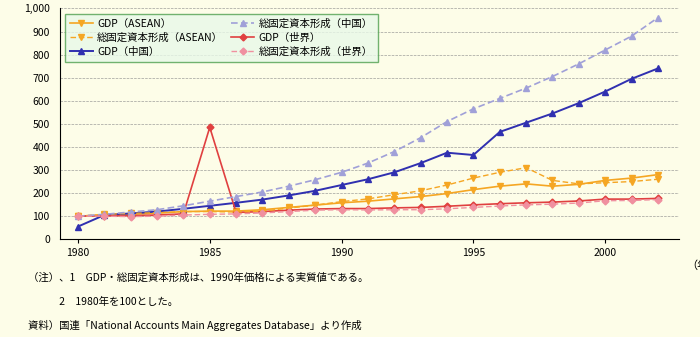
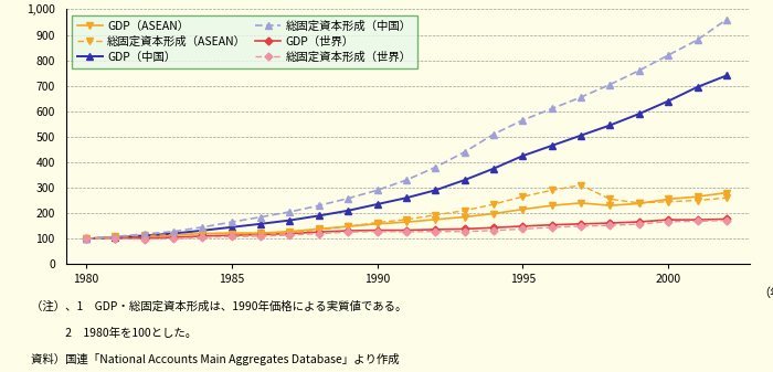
GDP（中国）/1980: 55 -> 100
GDP（世界）/1985: 485 -> 113
GDP（中国）/1995: 365 -> 425
